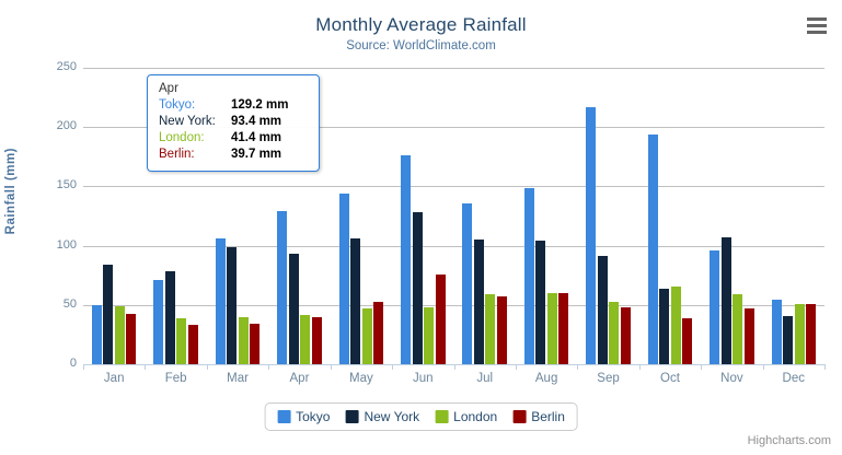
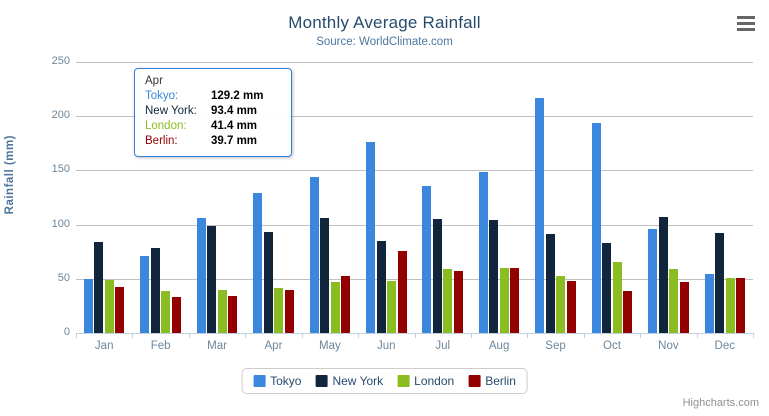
New York/Jun: 128 -> 84
New York/Oct: 64 -> 84
New York/Dec: 41 -> 92
